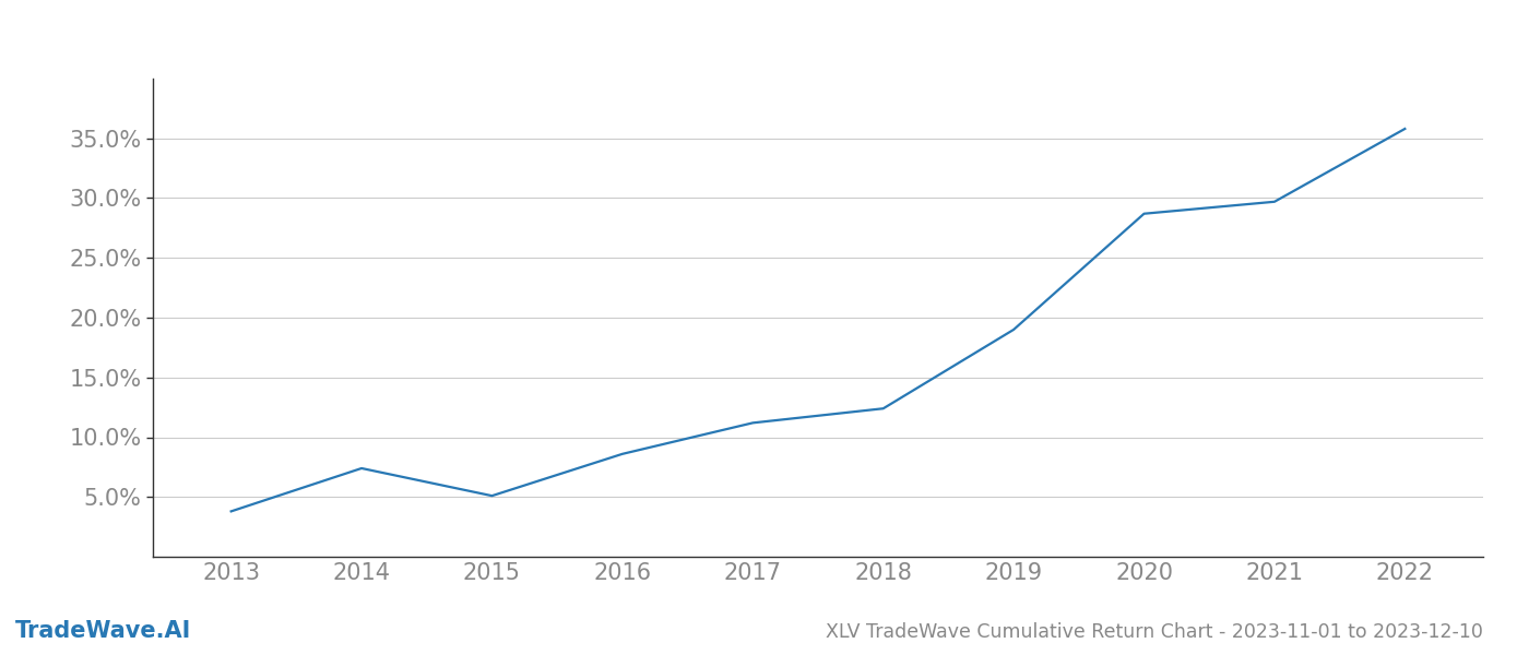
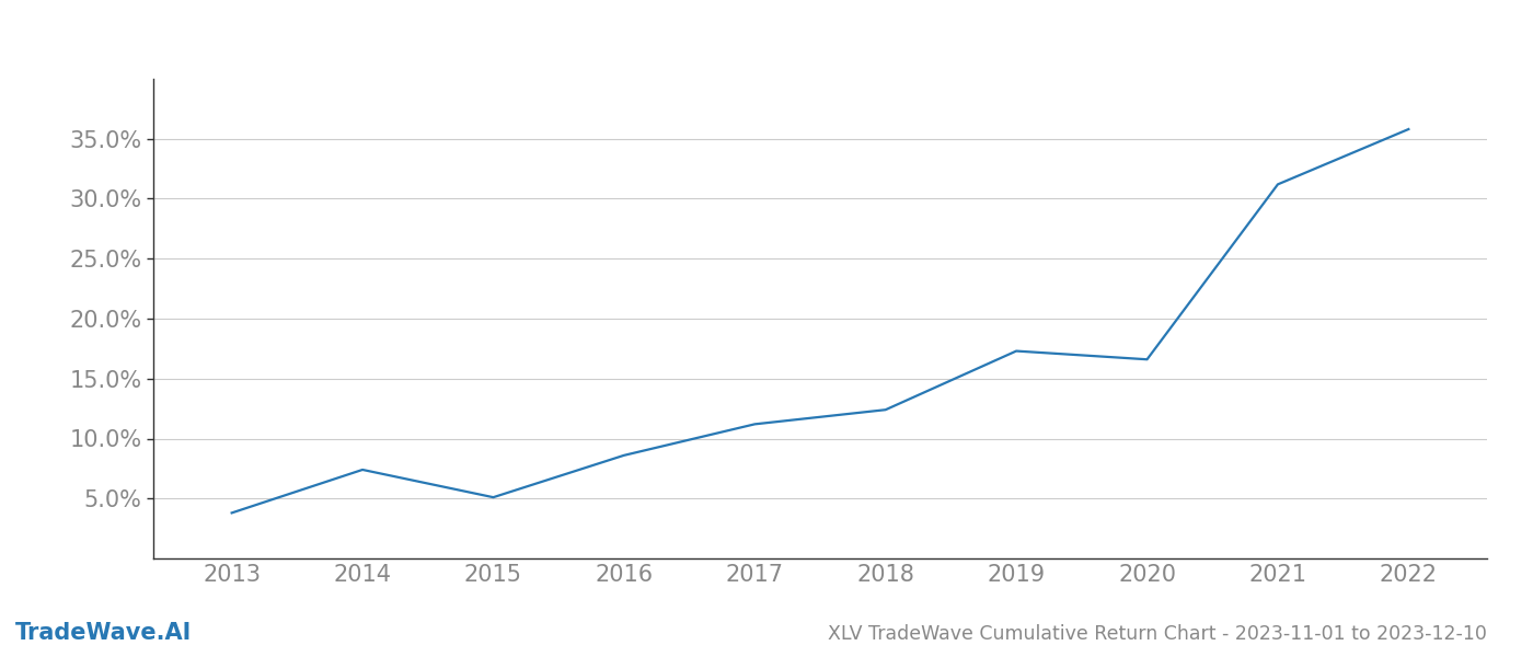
2019: 19.0% -> 17.3%
2020: 28.7% -> 16.6%
2021: 29.7% -> 31.2%
